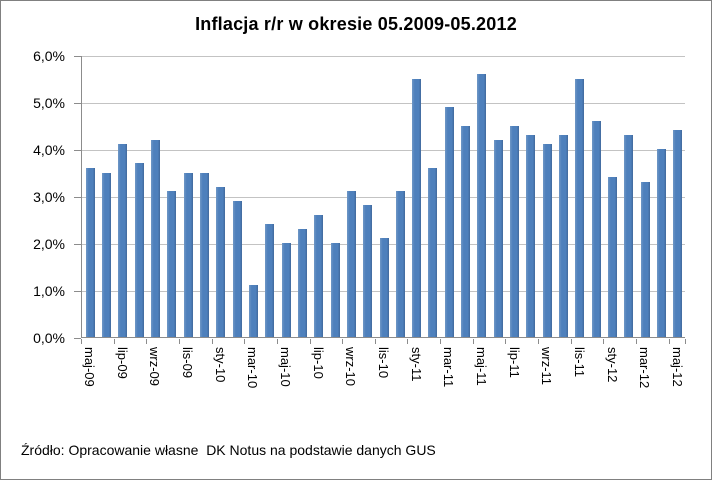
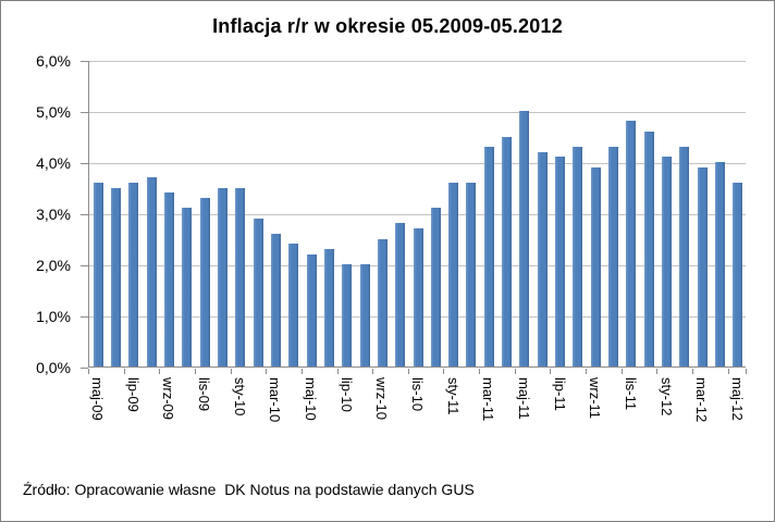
lip-09: 4,1% -> 3,6%
wrz-09: 4,2% -> 3,4%
lis-09: 3,5% -> 3,3%
sty-10: 3,2% -> 3,5%
mar-10: 1,1% -> 2,6%
maj-10: 2,0% -> 2,2%
lip-10: 2,6% -> 2,0%
wrz-10: 3,1% -> 2,5%
lis-10: 2,1% -> 2,7%
sty-11: 5,5% -> 3,6%
mar-11: 4,9% -> 4,3%
maj-11: 5,6% -> 5,0%
lip-11: 4,5% -> 4,1%
wrz-11: 4,1% -> 3,9%
lis-11: 5,5% -> 4,8%
sty-12: 3,4% -> 4,1%
mar-12: 3,3% -> 3,9%
maj-12: 4,4% -> 3,6%
